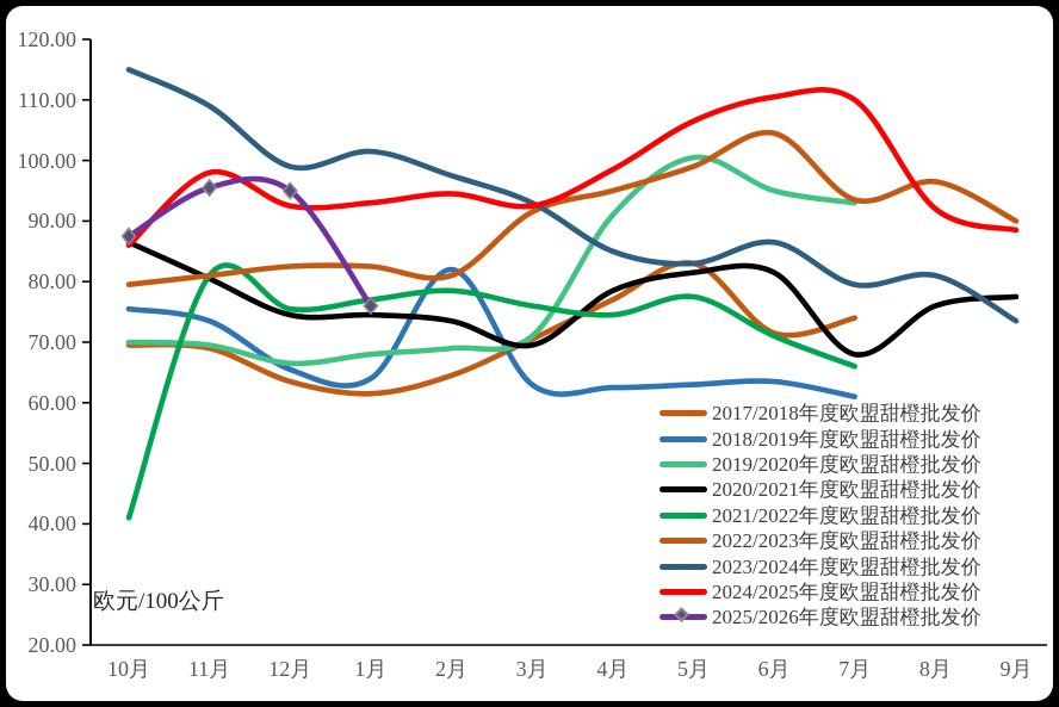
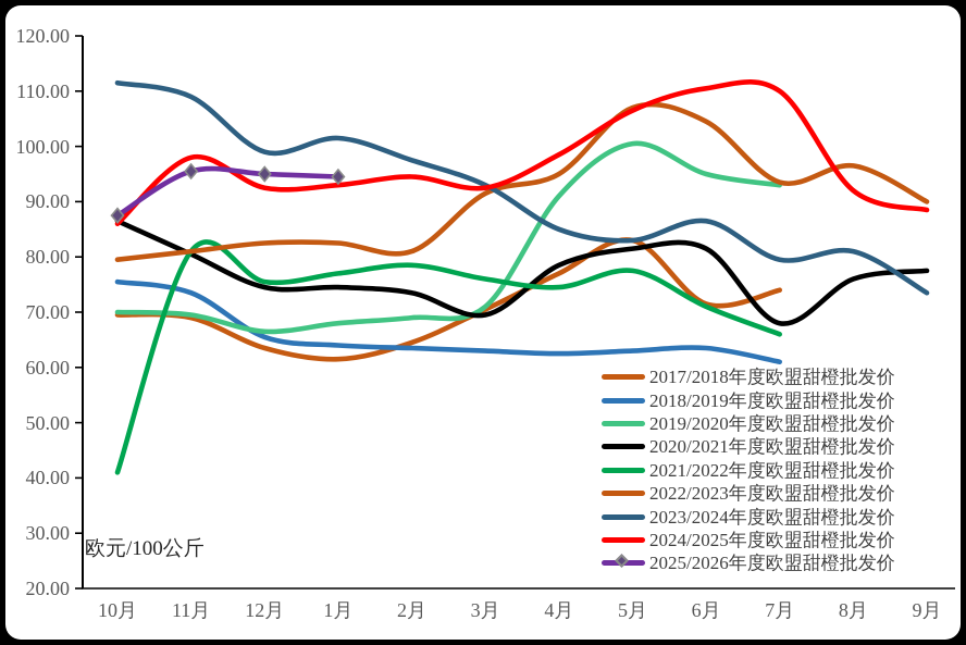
2023/2024年度欧盟甜橙批发价/10月: 115 -> 112
2025/2026年度欧盟甜橙批发价/1月: 76 -> 94
2018/2019年度欧盟甜橙批发价/2月: 82 -> 64
2022/2023年度欧盟甜橙批发价/5月: 99 -> 107
